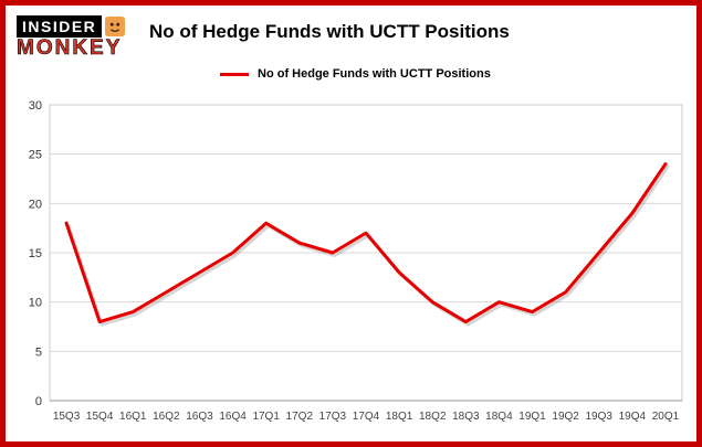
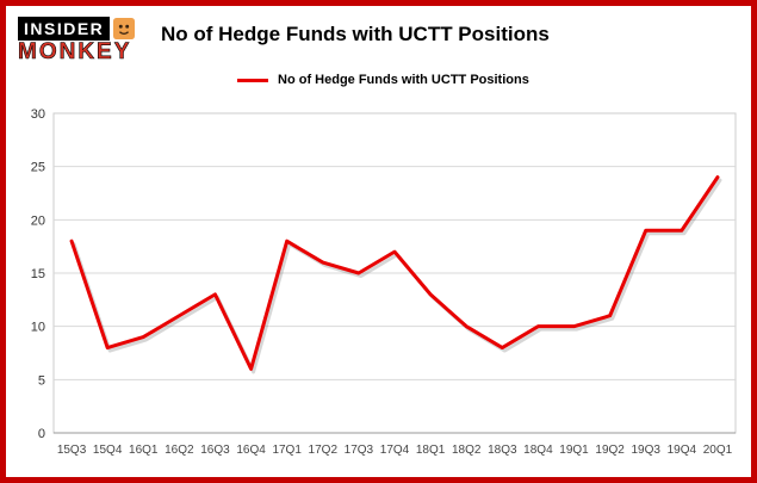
16Q4: 15 -> 6
19Q1: 9 -> 10
19Q3: 15 -> 19
